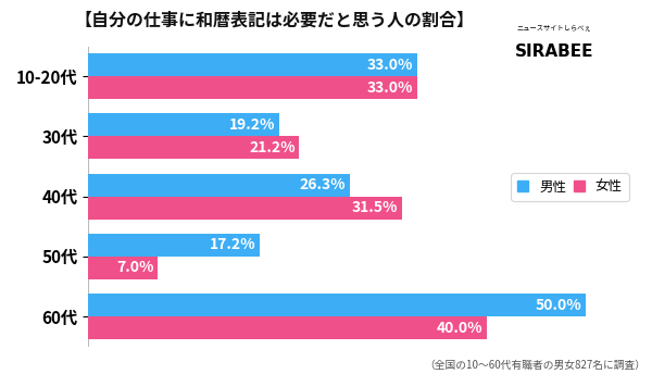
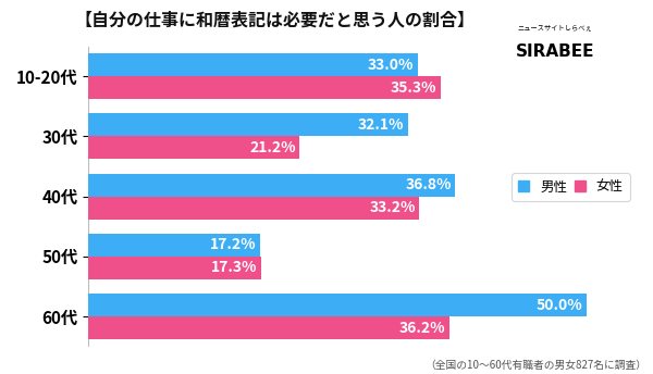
女性/10-20代: 33.0% -> 35.3%
男性/30代: 19.2% -> 32.1%
男性/40代: 26.3% -> 36.8%
女性/40代: 31.5% -> 33.2%
女性/50代: 7.0% -> 17.3%
女性/60代: 40.0% -> 36.2%
